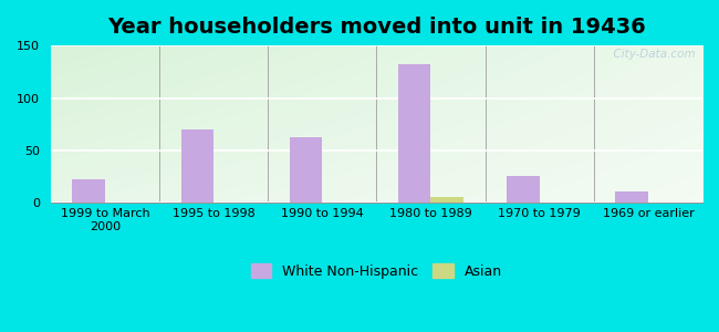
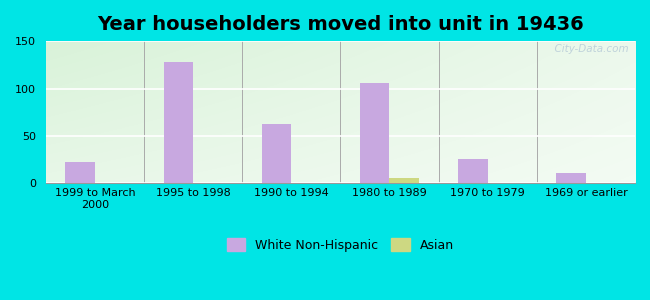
White Non-Hispanic/1995 to 1998: 70 -> 128
White Non-Hispanic/1980 to 1989: 132 -> 106
